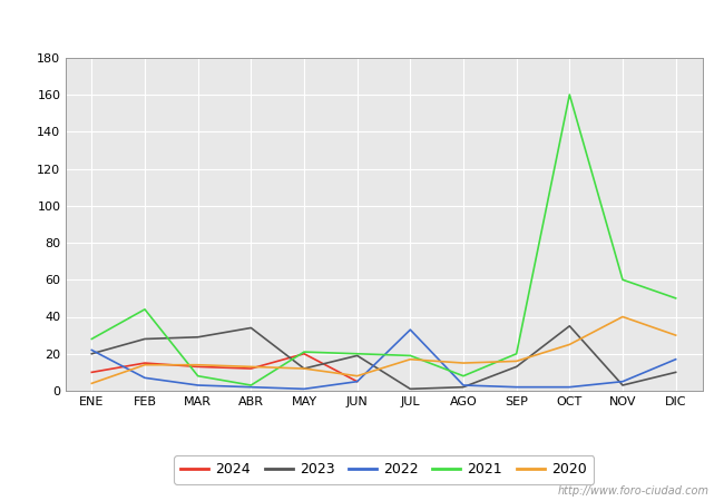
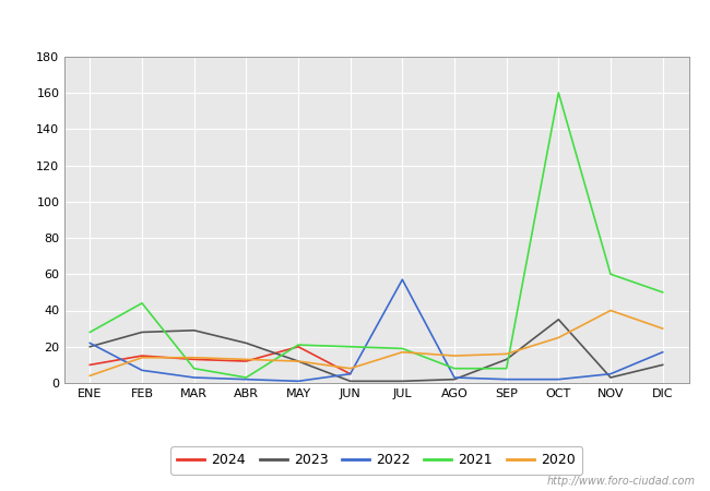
2023/ABR: 34 -> 22
2023/JUN: 19 -> 1
2022/JUL: 33 -> 57
2021/SEP: 20 -> 8
